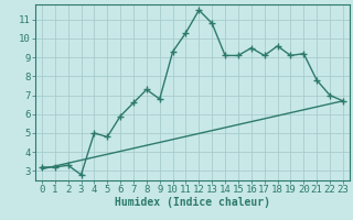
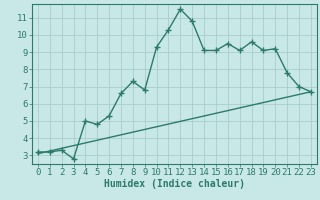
6: 5.9 -> 5.3
